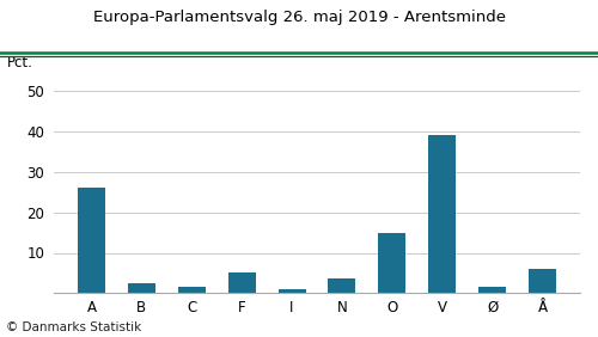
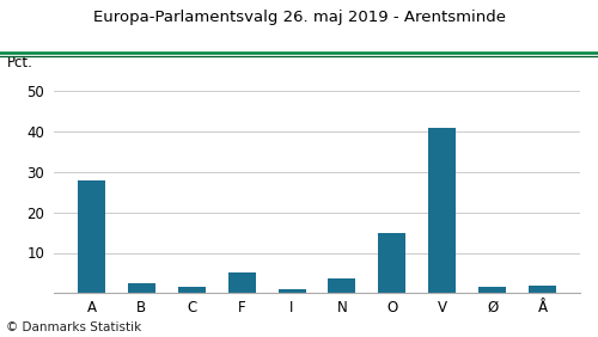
A: 26.0 -> 28.0
V: 39.0 -> 41.0
Å: 6.0 -> 2.0
